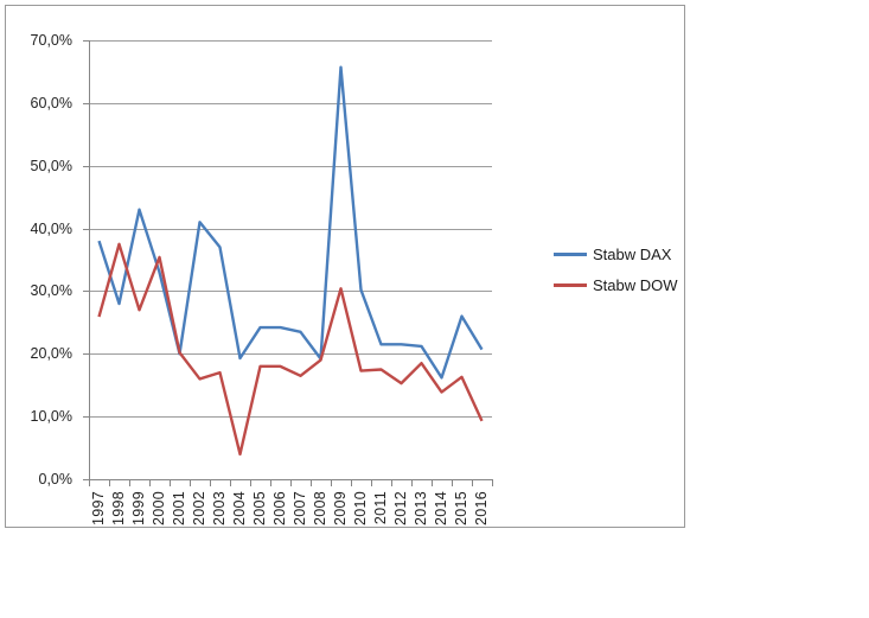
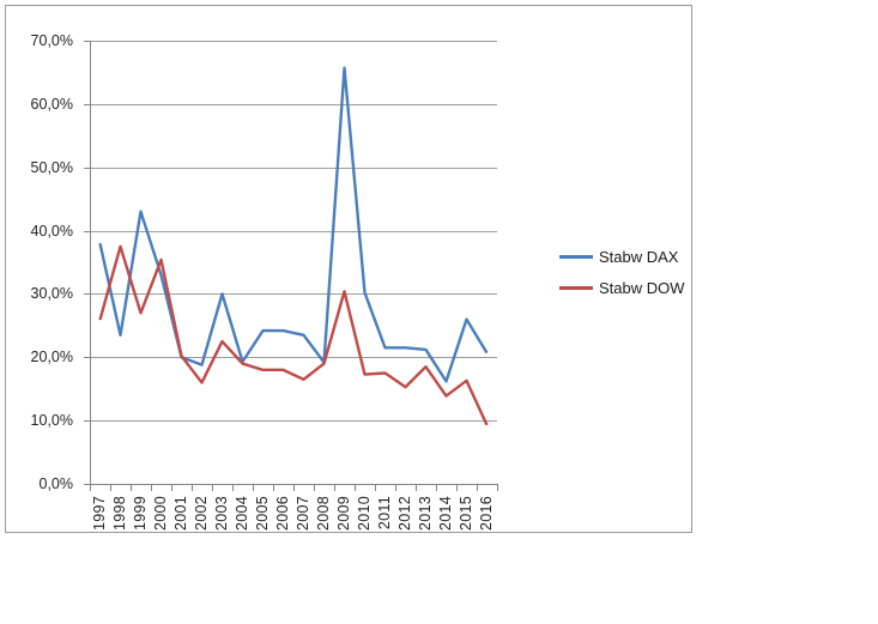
Stabw DAX/1998: 28% -> 24%
Stabw DAX/2002: 41% -> 19%
Stabw DAX/2003: 37% -> 30%
Stabw DOW/2003: 17% -> 22%
Stabw DOW/2004: 4% -> 19%
